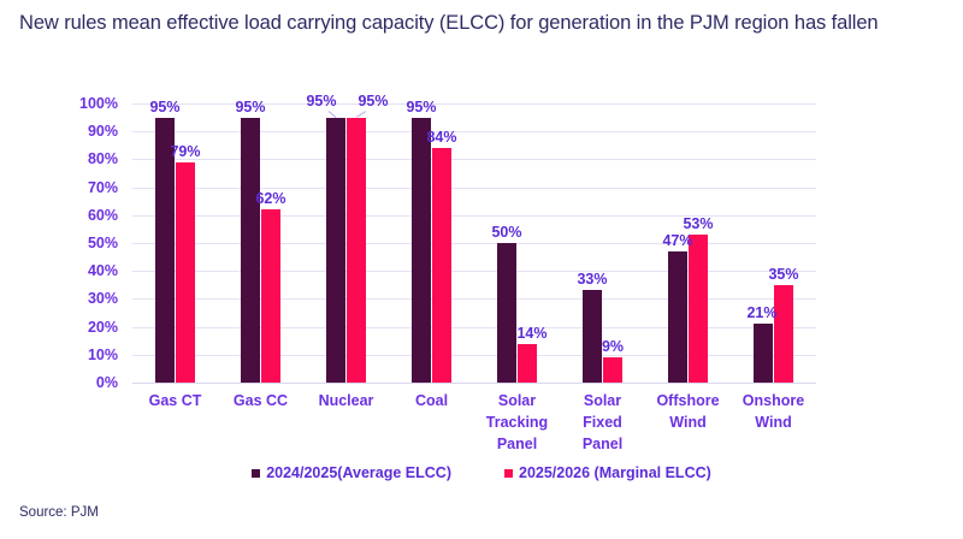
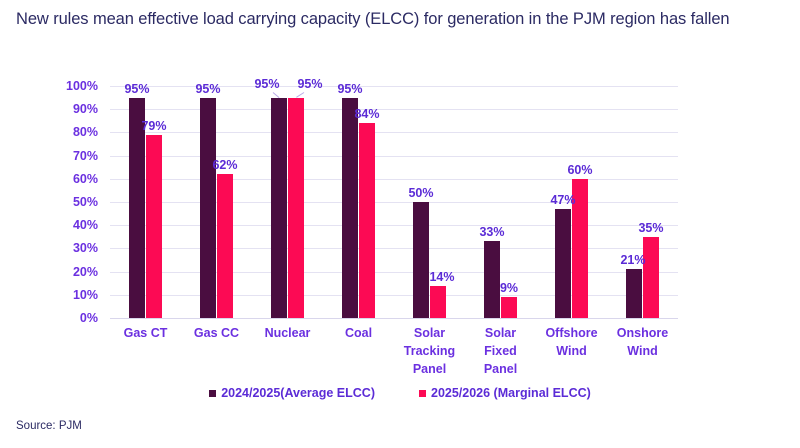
2025/2026 (Marginal ELCC)/Offshore Wind: 53% -> 60%
